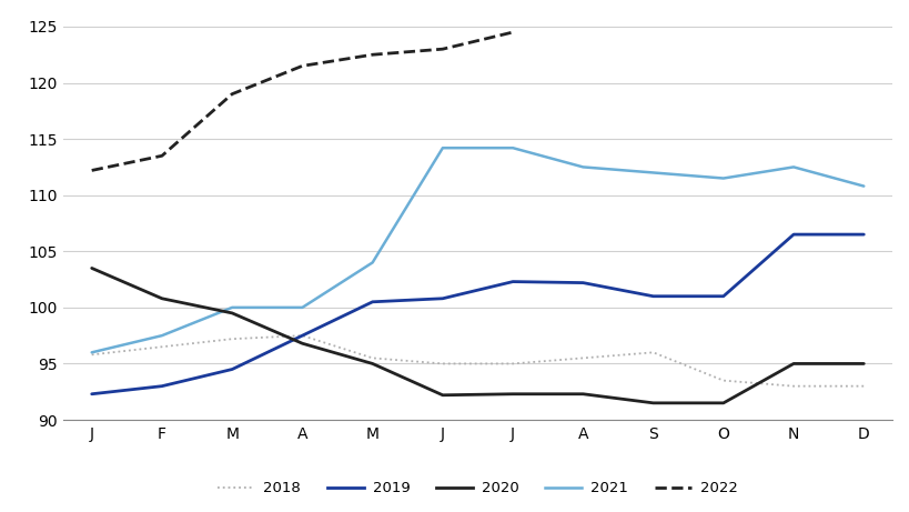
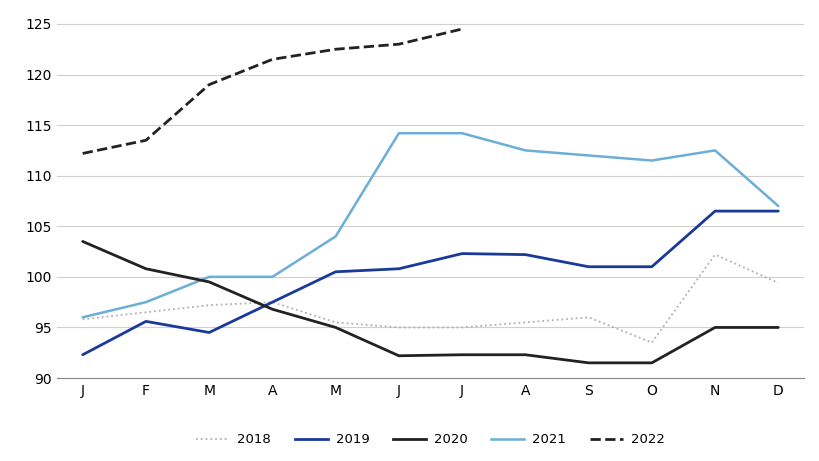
2019/F: 93.0 -> 95.6
2018/N: 93.0 -> 102.2
2018/D: 93.0 -> 99.4
2021/D: 110.8 -> 107.0
